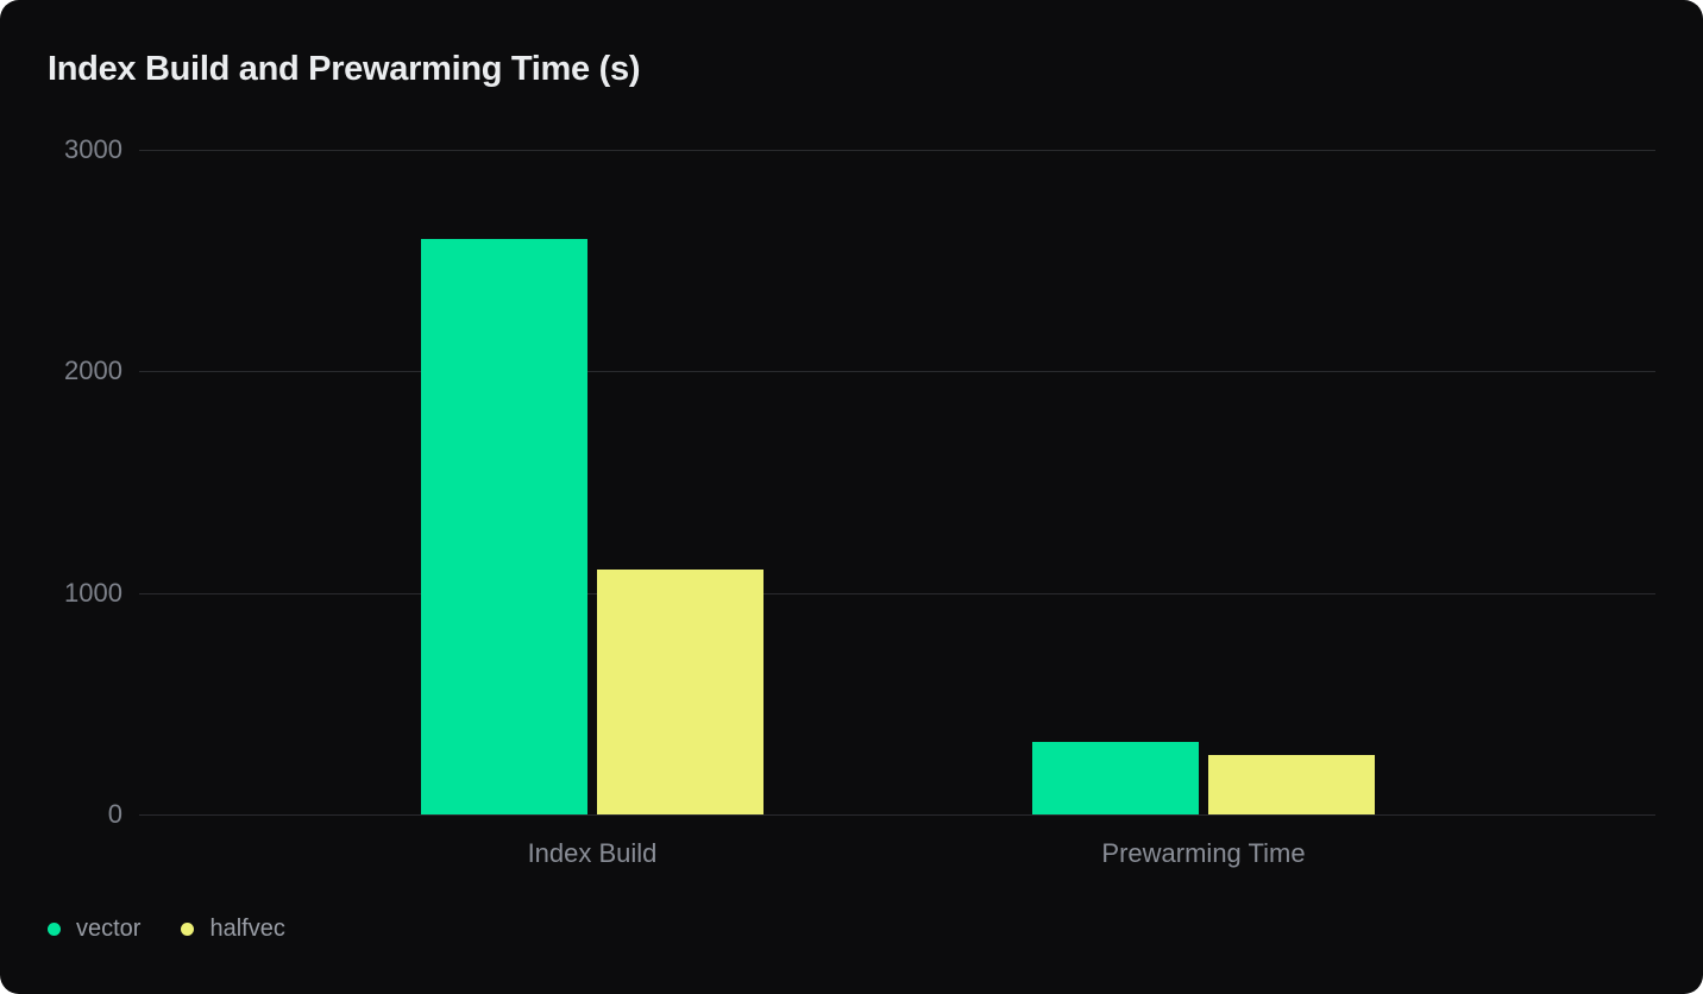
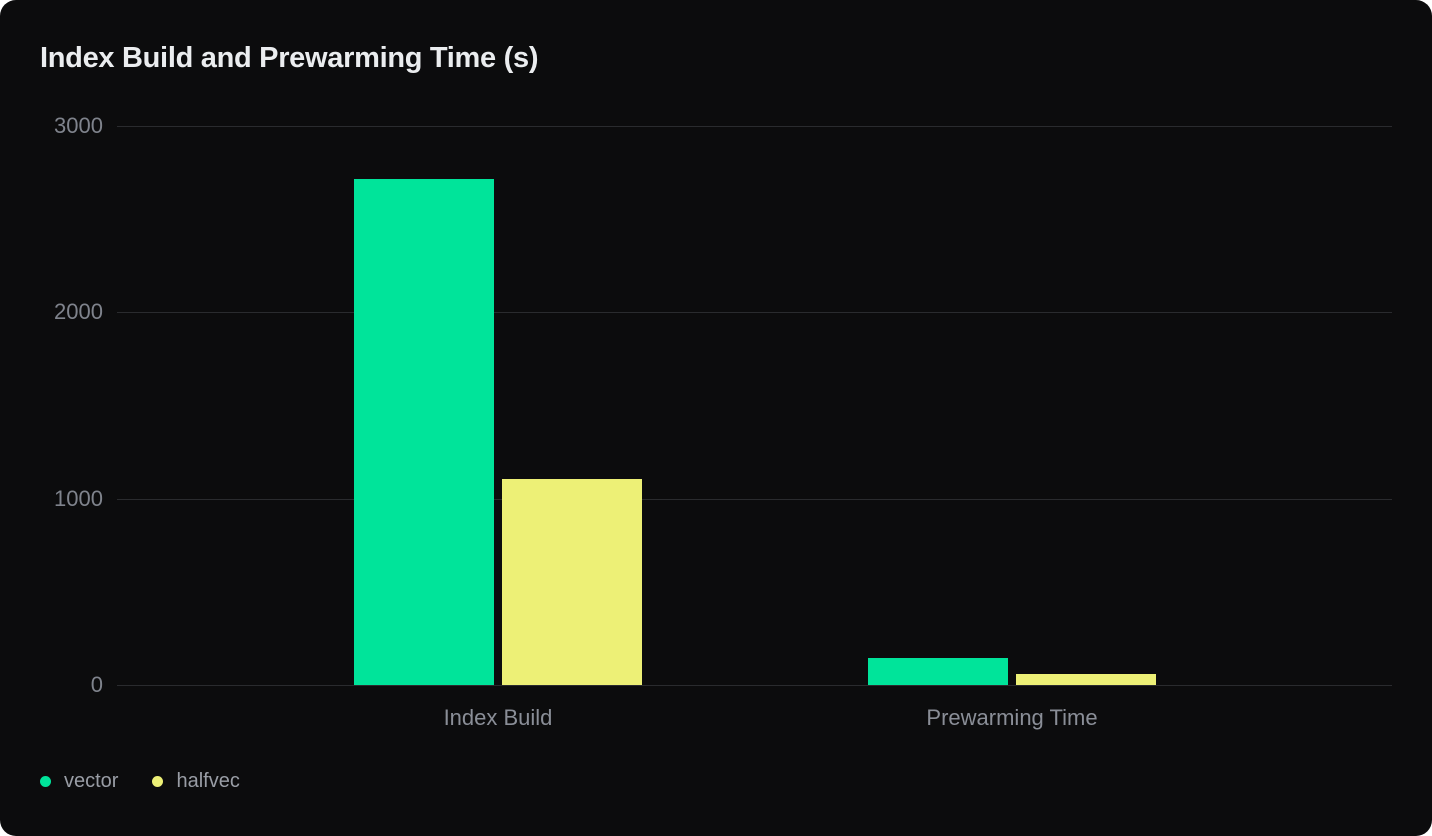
vector/Index Build: 2600 -> 2720
vector/Prewarming Time: 330 -> 140
halfvec/Prewarming Time: 270 -> 60
